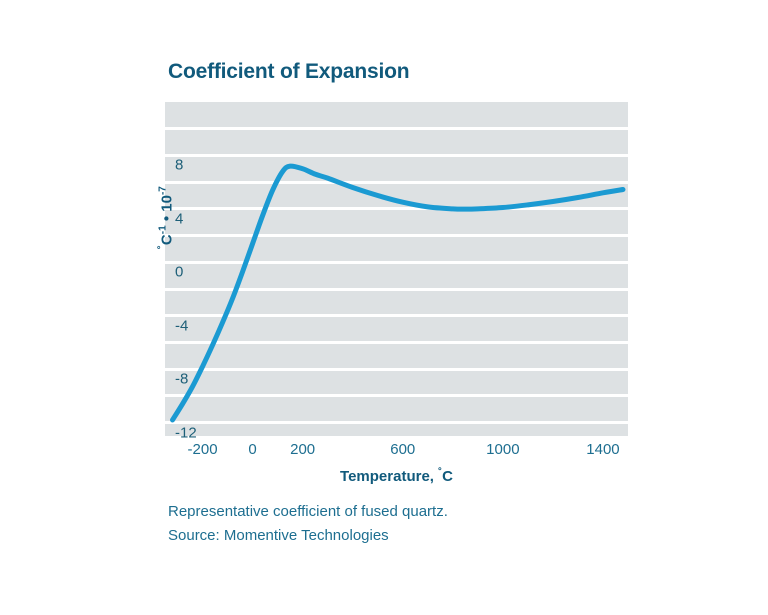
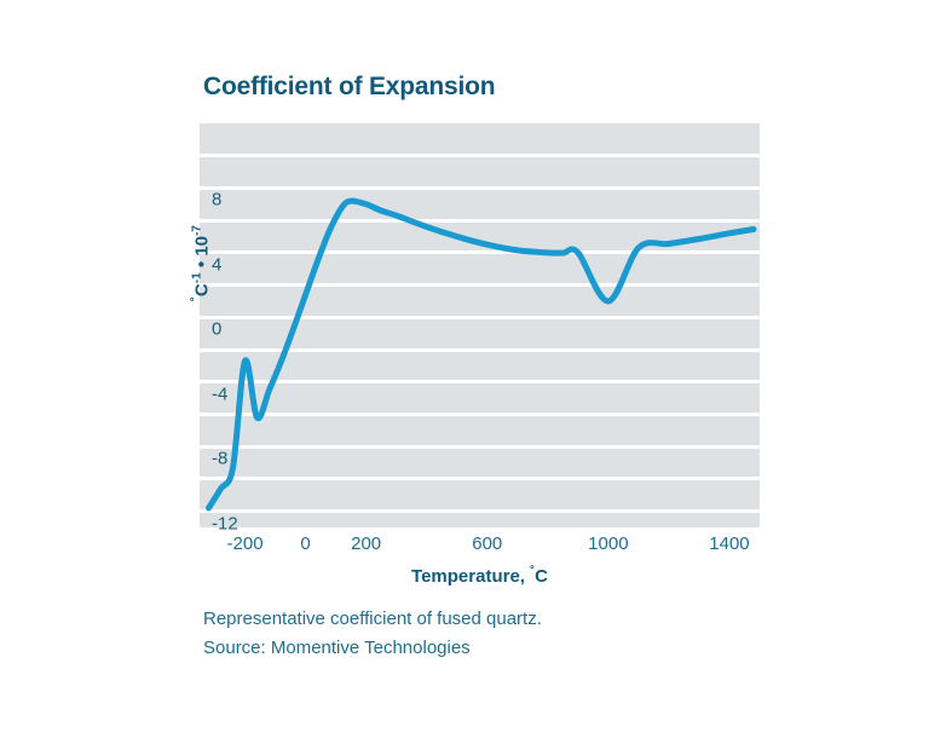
-200: -7.8 -> -2.7
1000: 4.1 -> 1.0
